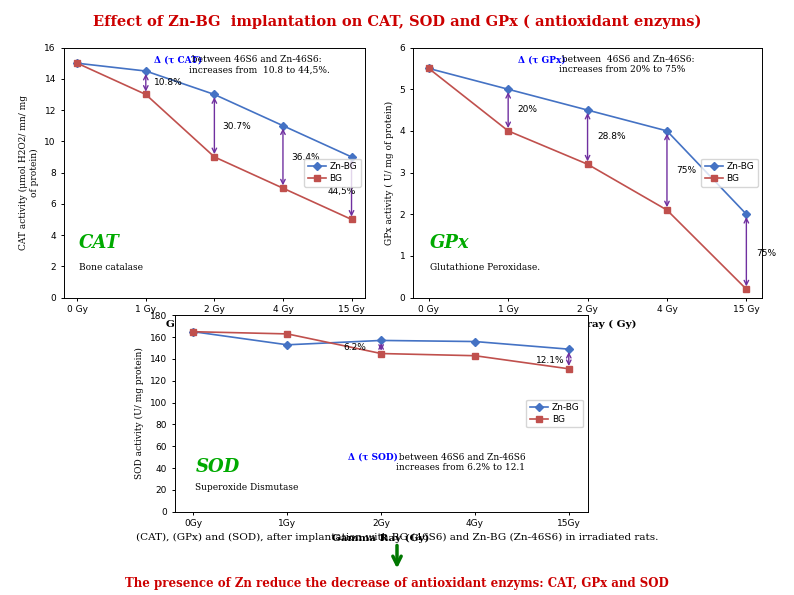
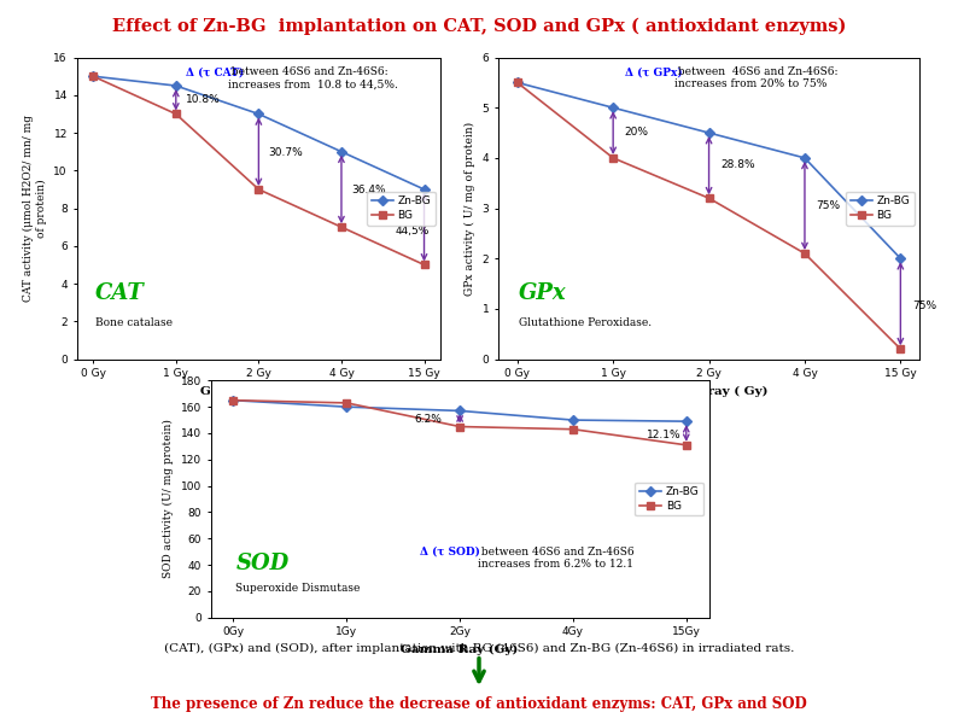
Zn-BG/1Gy: 153 -> 160
Zn-BG/4Gy: 156 -> 150
